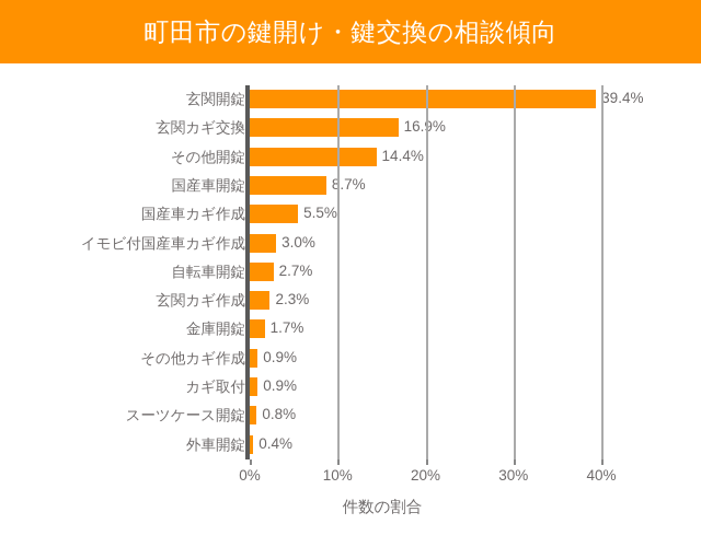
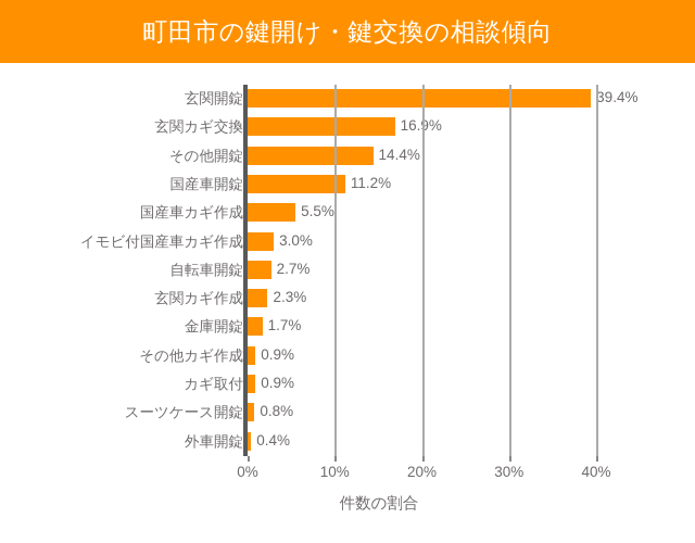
国産車開錠: 8.7% -> 11.2%
